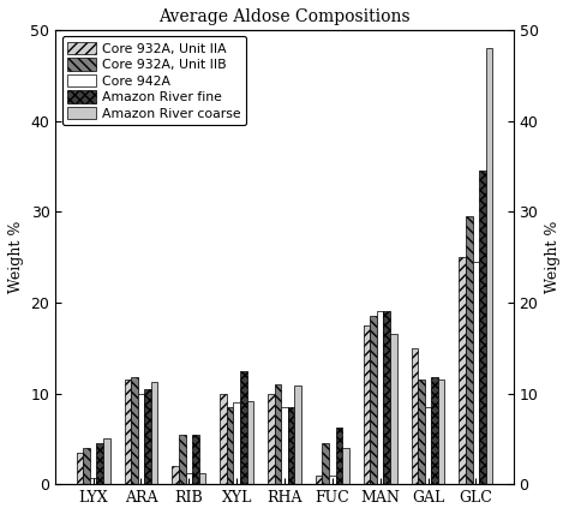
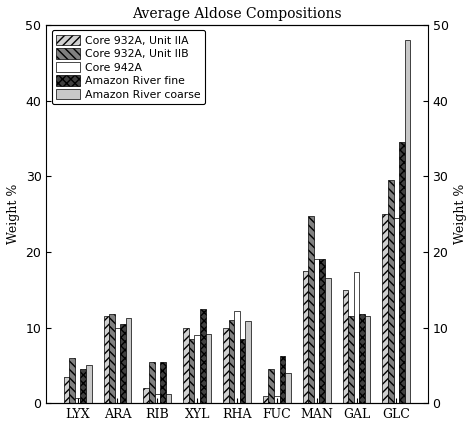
Core 932A, Unit IIB/LYX: 4.0 -> 6.0
Core 942A/RHA: 8.5 -> 12.2
Core 932A, Unit IIB/MAN: 18.5 -> 24.8
Core 942A/GAL: 8.5 -> 17.4
